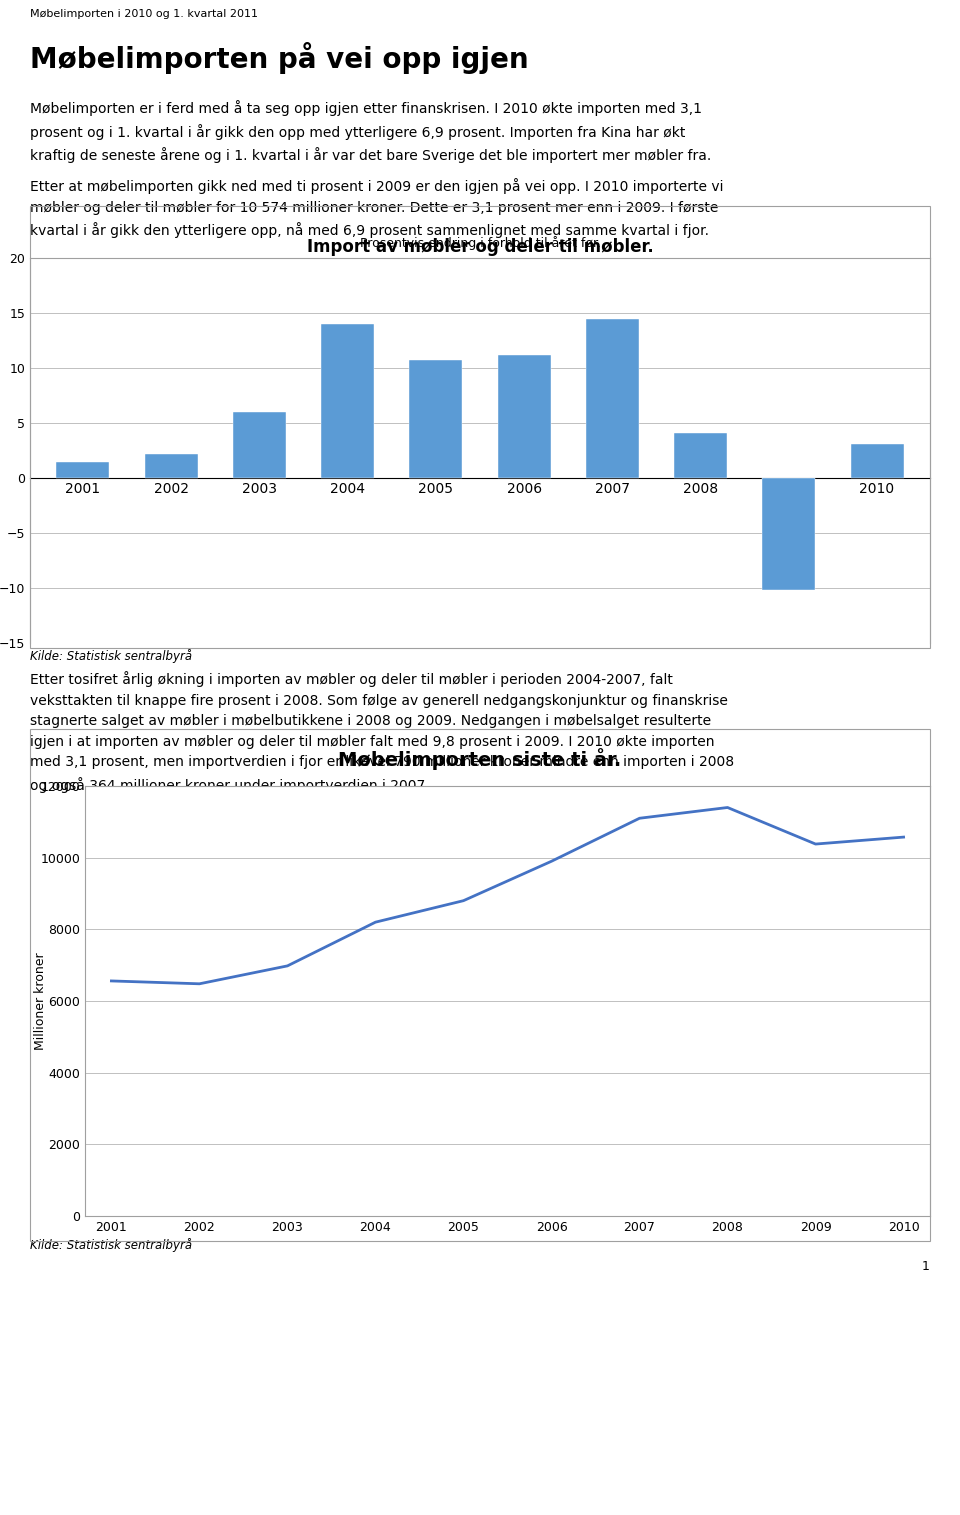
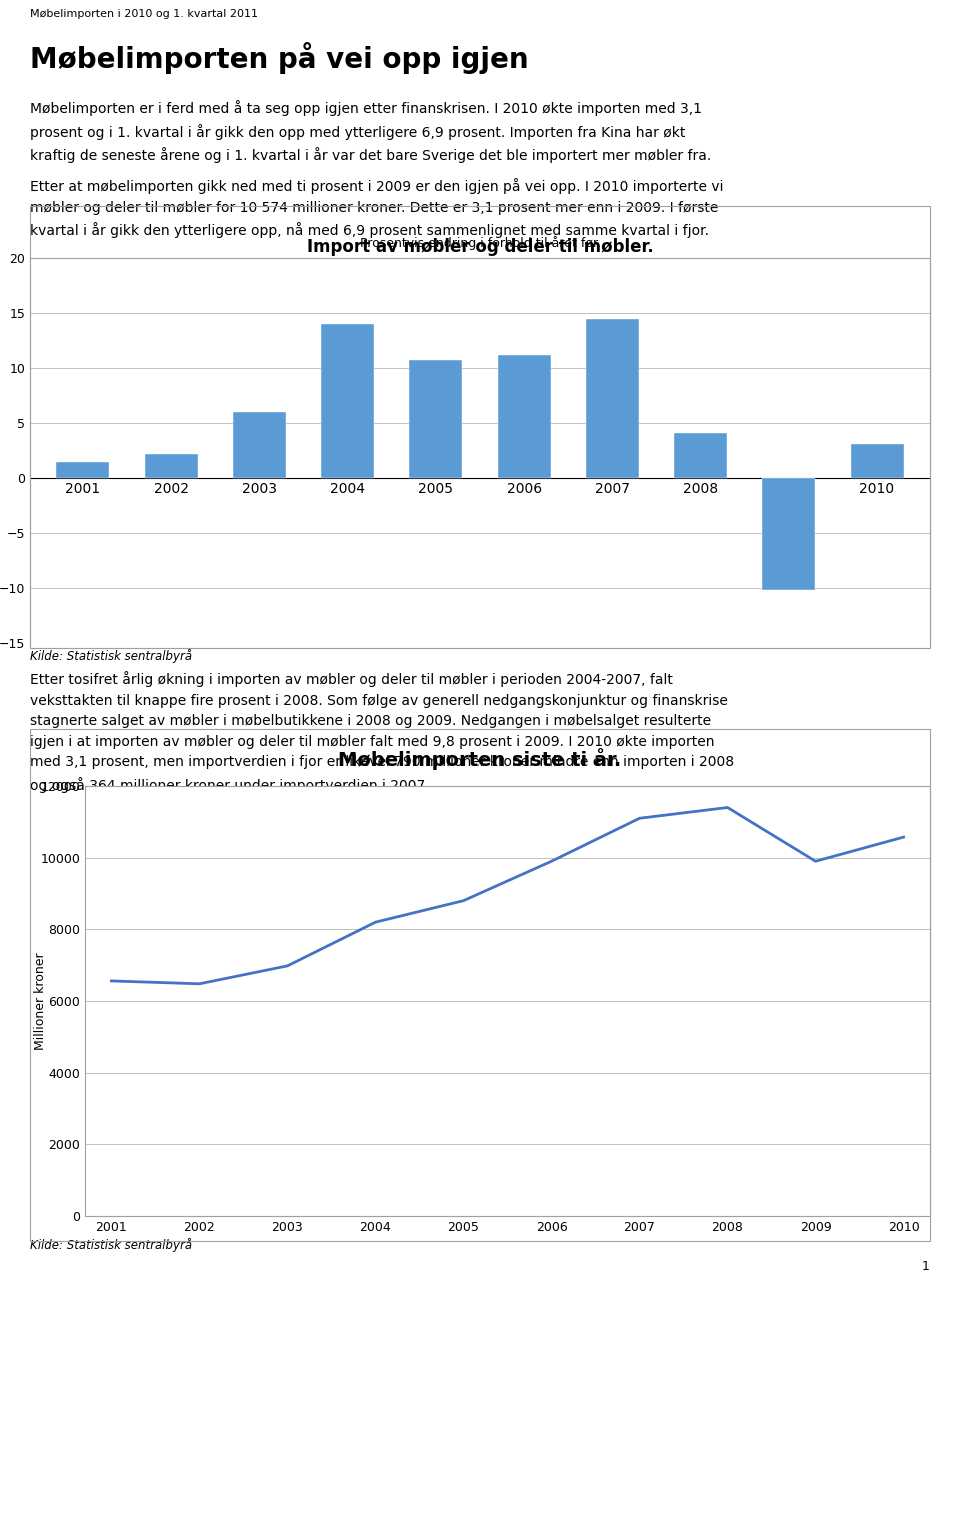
2009: 10380 -> 9900
